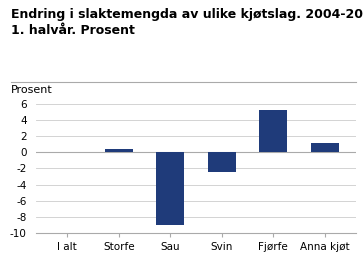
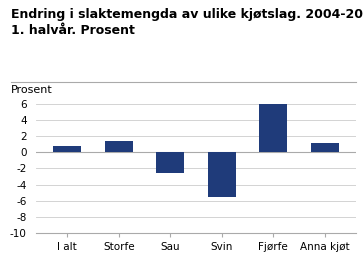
I alt: 0.1 -> 0.8
Storfe: 0.5 -> 1.4
Sau: -9.0 -> -2.6
Svin: -2.4 -> -5.6
Fjørfe: 5.3 -> 6.0
